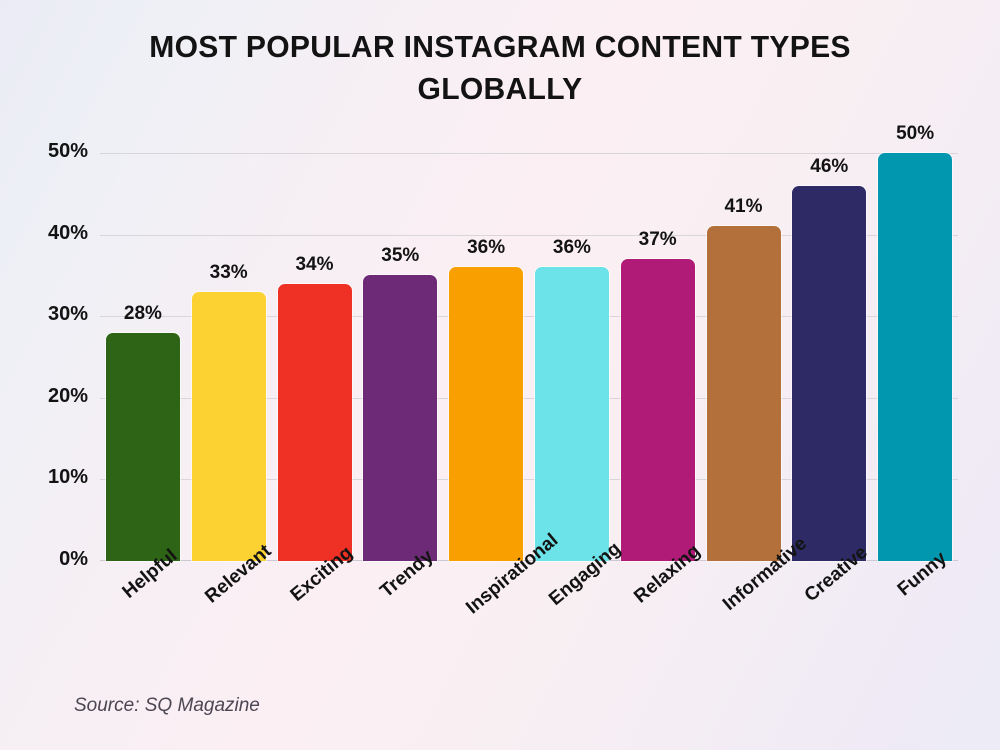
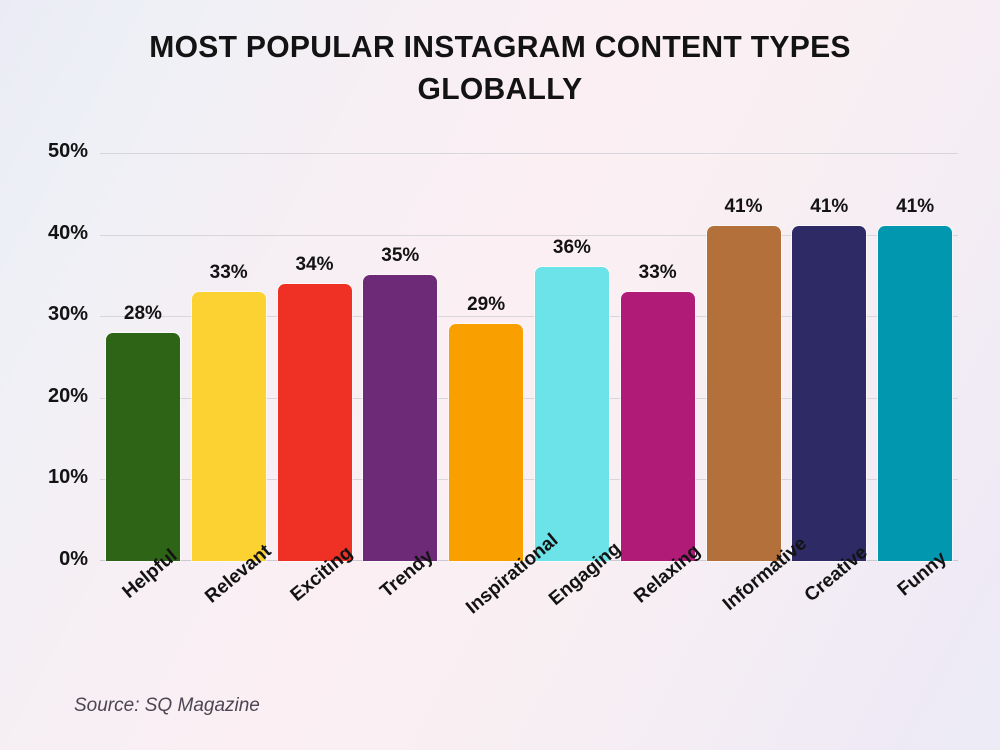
Inspirational: 36% -> 29%
Relaxing: 37% -> 33%
Creative: 46% -> 41%
Funny: 50% -> 41%
